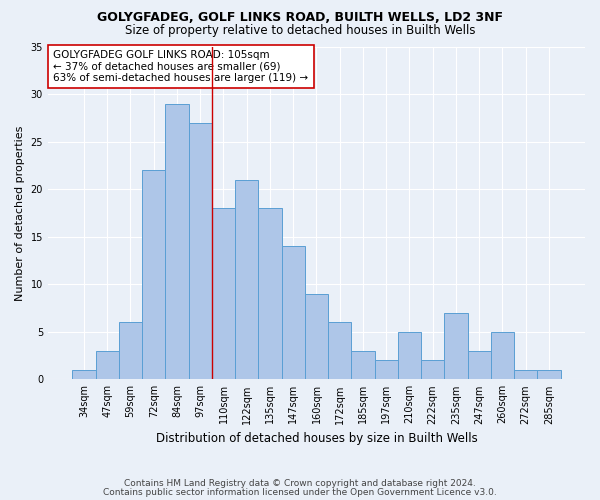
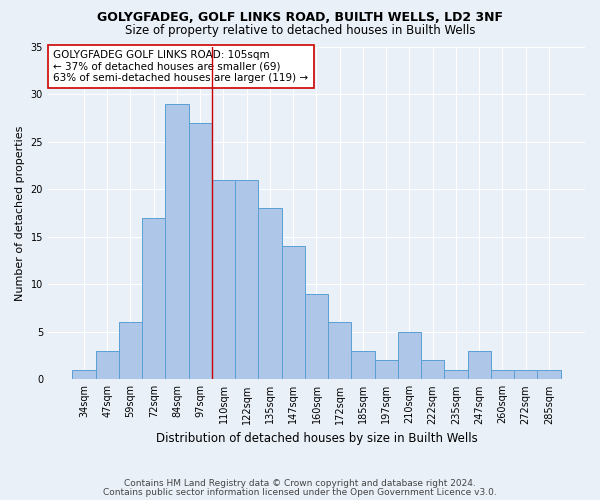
72sqm: 22 -> 17
110sqm: 18 -> 21
235sqm: 7 -> 1
260sqm: 5 -> 1
